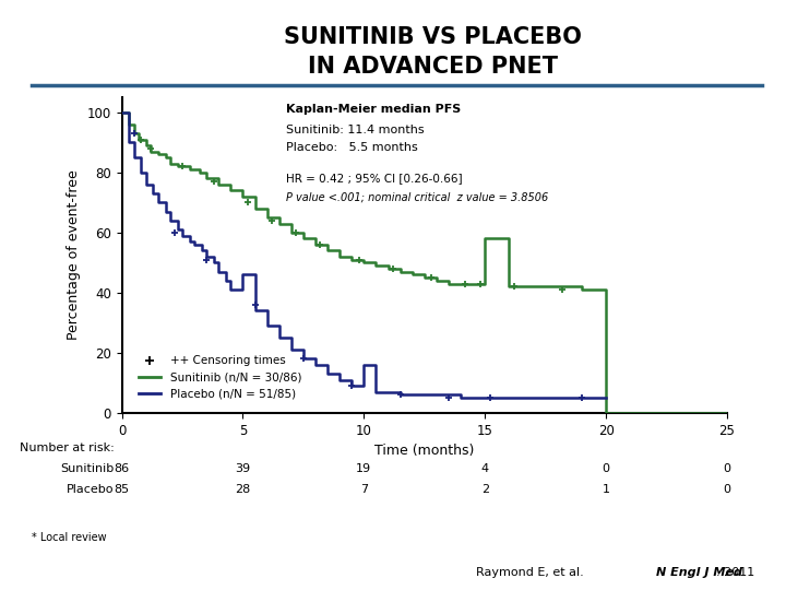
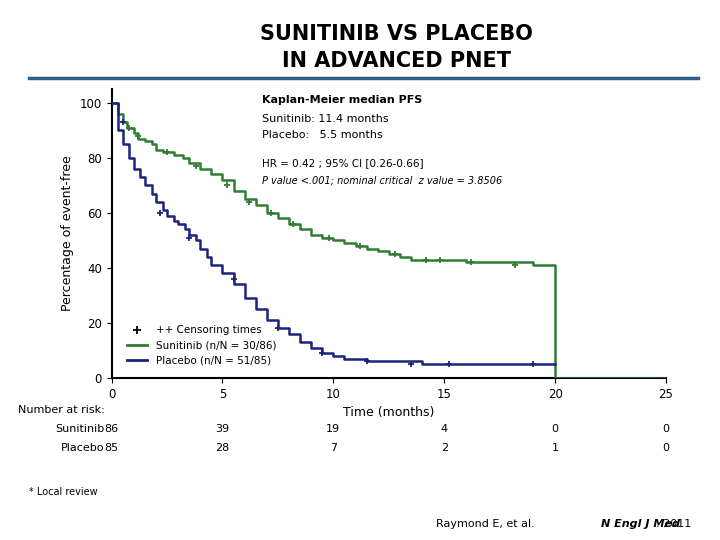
Placebo (n/N = 51/85)/5: 46 -> 38
Placebo (n/N = 51/85)/10: 16 -> 8
Sunitinib (n/N = 30/86)/15: 58 -> 43
